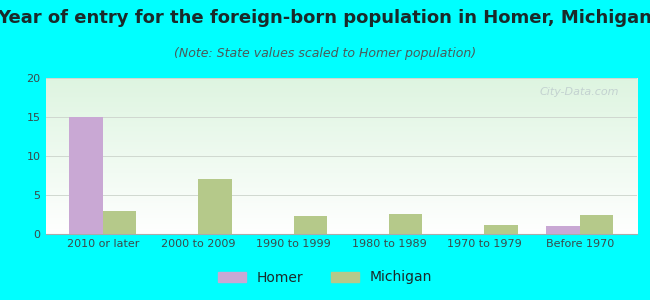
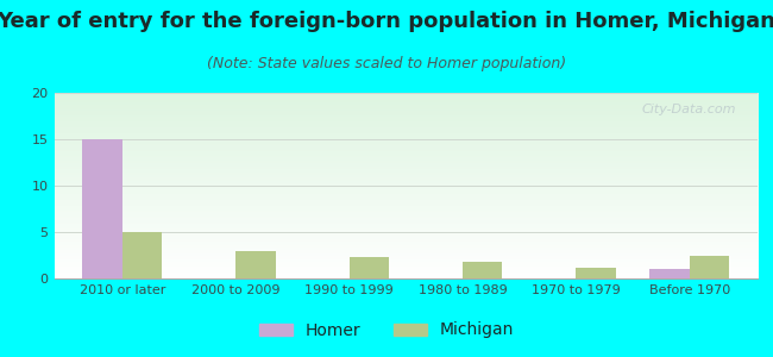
Michigan/2010 or later: 3.0 -> 5.0
Michigan/2000 to 2009: 7.0 -> 3.0
Michigan/1980 to 1989: 2.6 -> 1.8
